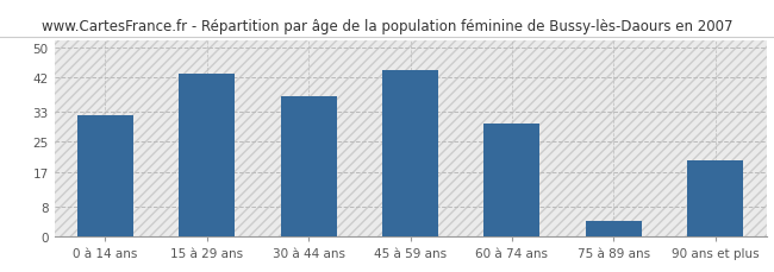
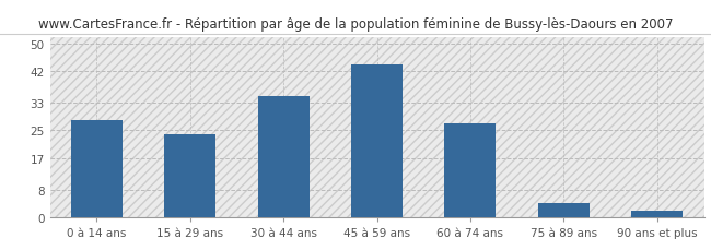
0 à 14 ans: 32 -> 28
15 à 29 ans: 43 -> 24
30 à 44 ans: 37 -> 35
60 à 74 ans: 30 -> 27
90 ans et plus: 20 -> 2
